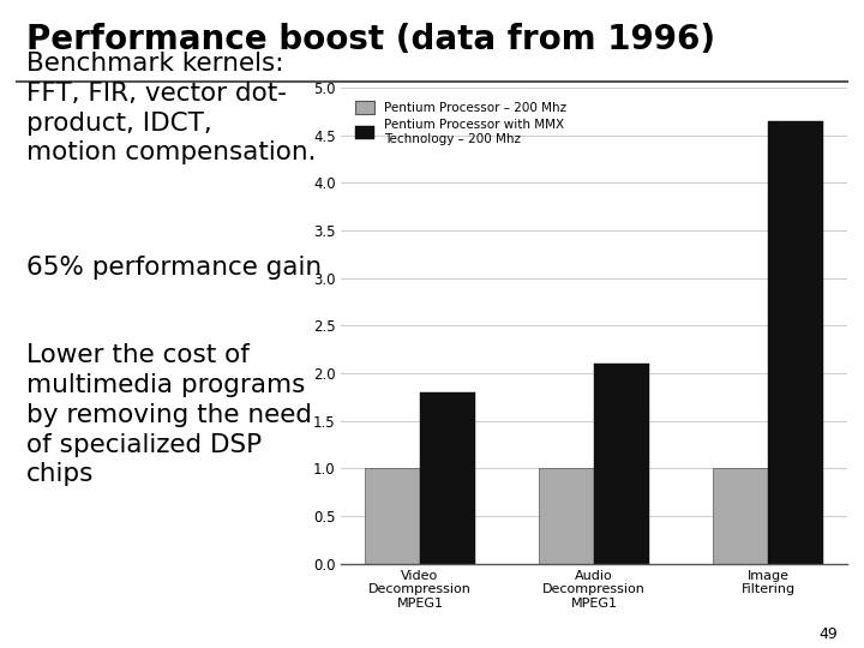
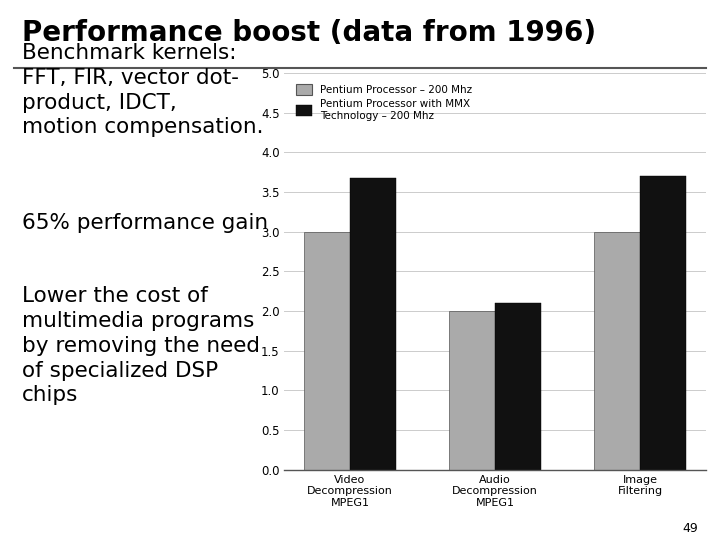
Pentium Processor – 200 Mhz/Video Decompression MPEG1: 1 -> 3
Pentium Processor with MMX Technology – 200 Mhz/Video Decompression MPEG1: 1.80 -> 3.68
Pentium Processor – 200 Mhz/Audio Decompression MPEG1: 1 -> 2
Pentium Processor – 200 Mhz/Image Filtering: 1 -> 3
Pentium Processor with MMX Technology – 200 Mhz/Image Filtering: 4.65 -> 3.70
